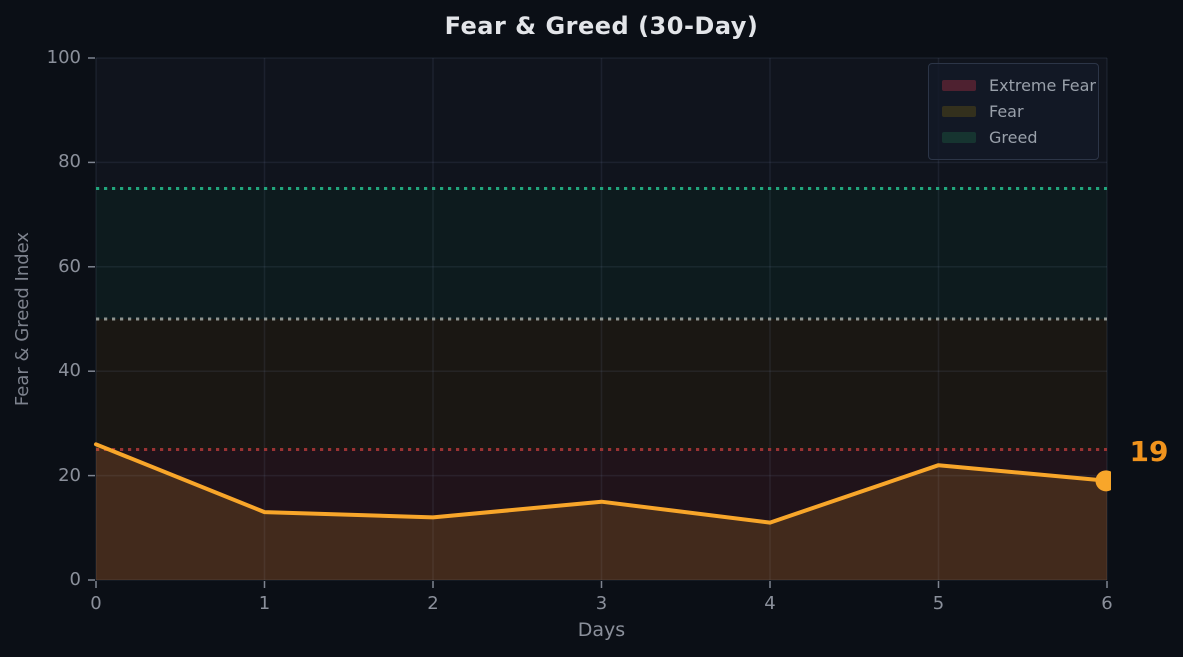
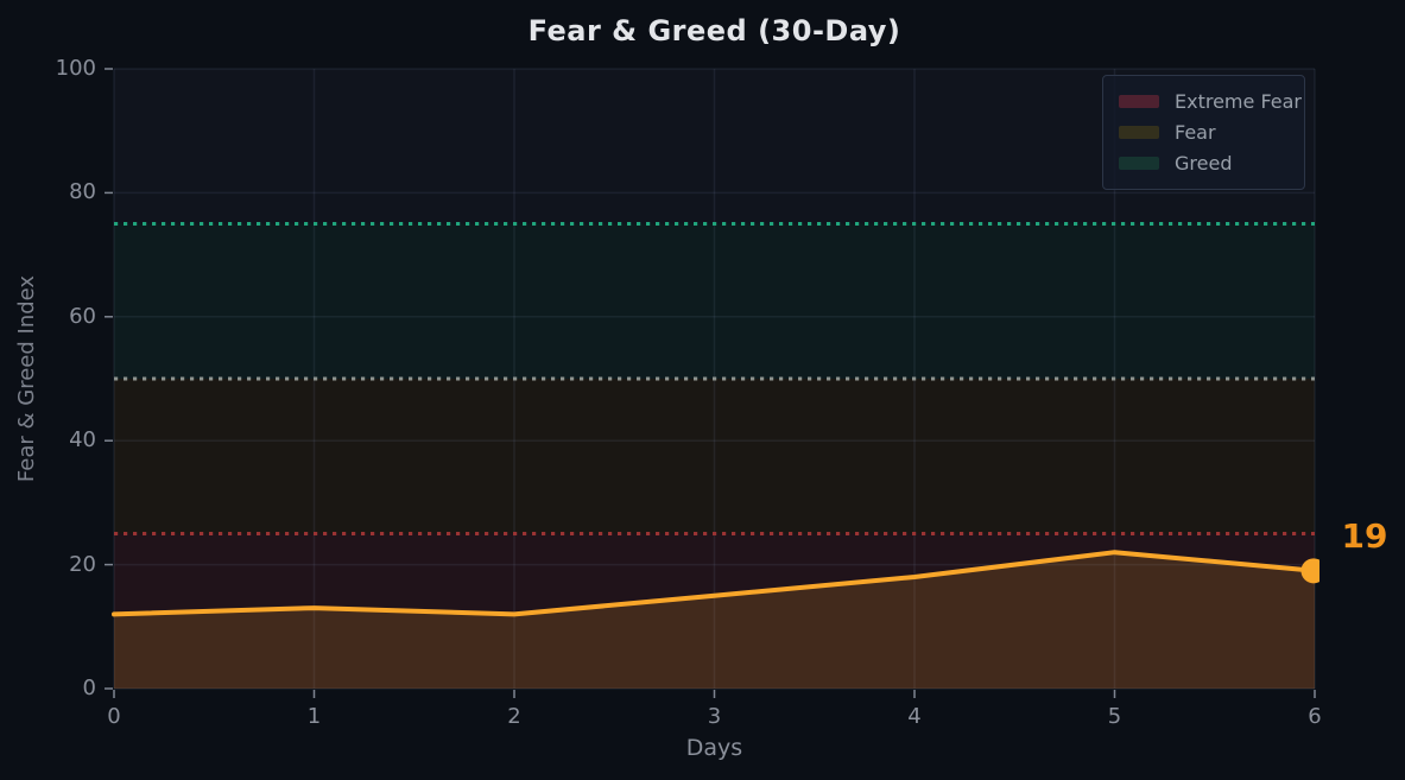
0: 26 -> 12
4: 11 -> 18
